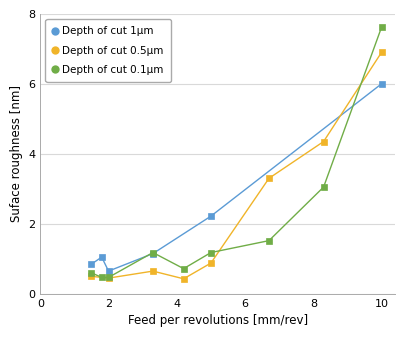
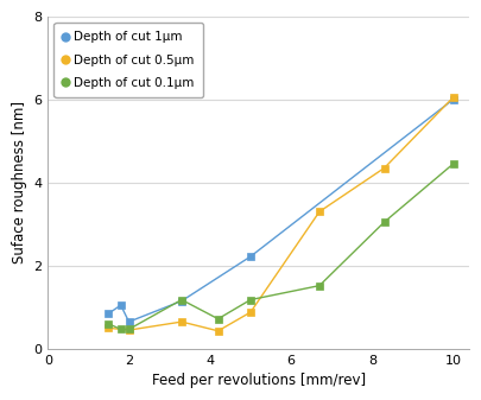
Depth of cut 0.5μm/10: 6.90 -> 6.05
Depth of cut 0.1μm/10: 7.62 -> 4.45
